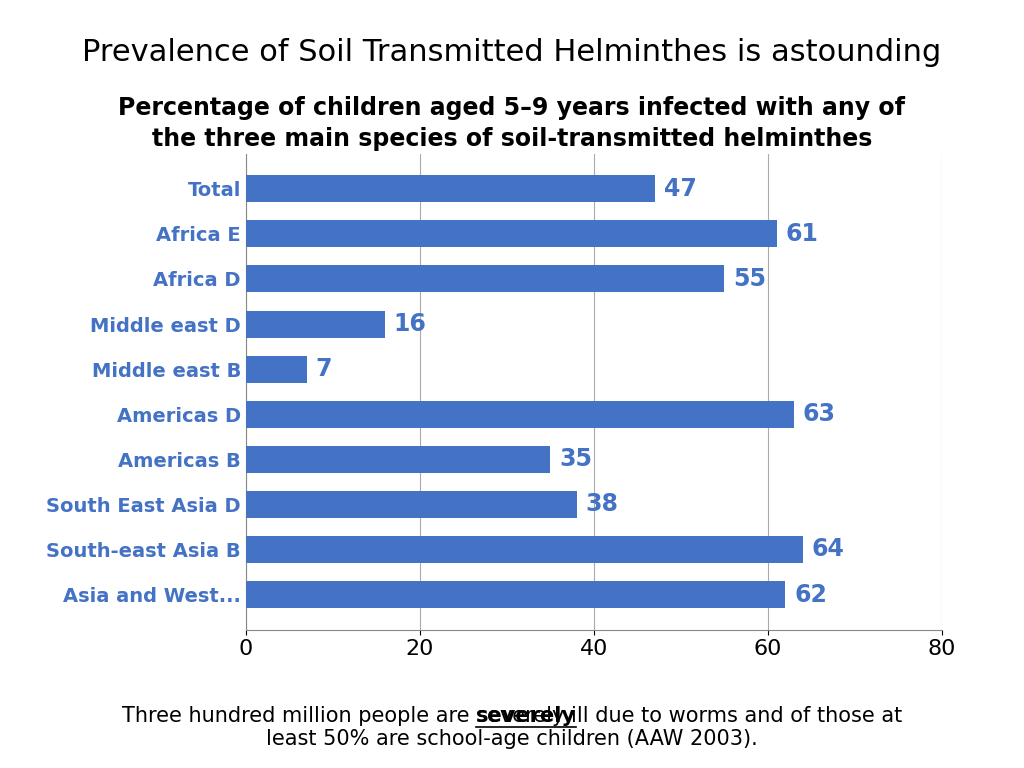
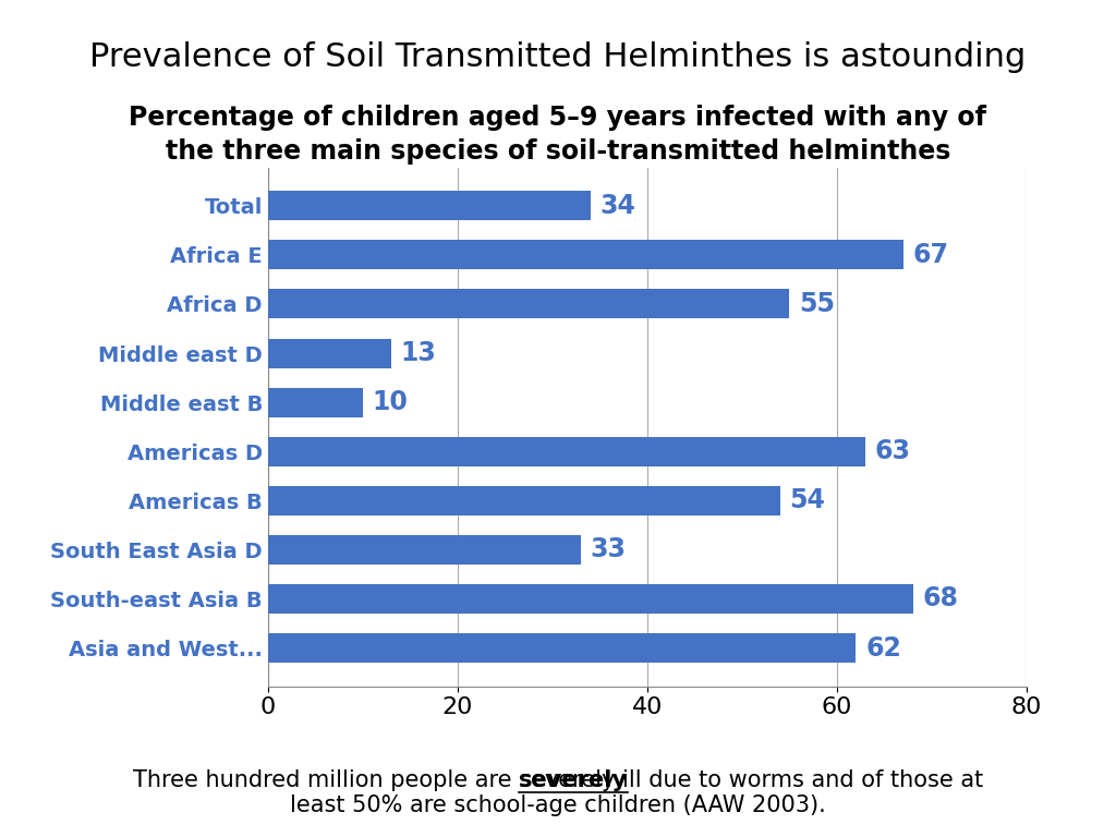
Total: 47 -> 34
Africa E: 61 -> 67
Middle east D: 16 -> 13
Middle east B: 7 -> 10
Americas B: 35 -> 54
South East Asia D: 38 -> 33
South-east Asia B: 64 -> 68
